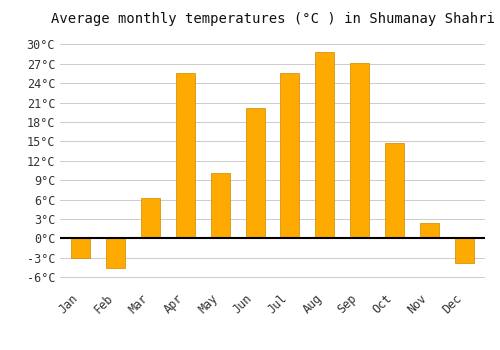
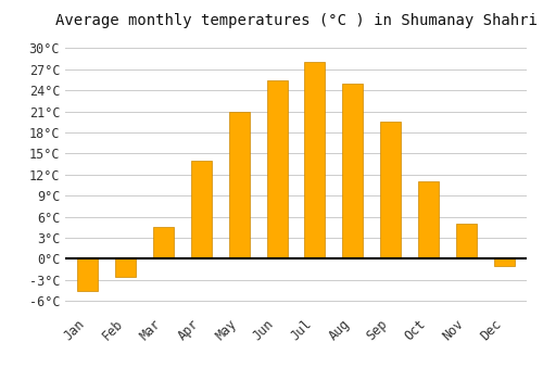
Jan: -3.0°C -> -4.5°C
Feb: -4.6°C -> -2.5°C
Mar: 6.2°C -> 4.5°C
Apr: 25.6°C -> 14.0°C
May: 10.2°C -> 21.0°C
Jun: 20.2°C -> 25.5°C
Jul: 25.6°C -> 28.0°C
Aug: 28.8°C -> 25.0°C
Sep: 27.2°C -> 19.5°C
Oct: 14.8°C -> 11.0°C
Nov: 2.4°C -> 5.0°C
Dec: -3.8°C -> -1.0°C
